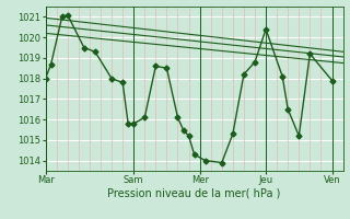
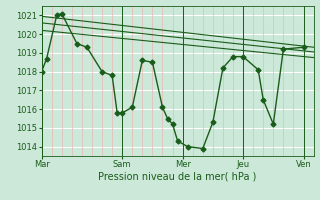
Jeu: 1020.4 -> 1018.8
Ven: 1017.9 -> 1019.3
